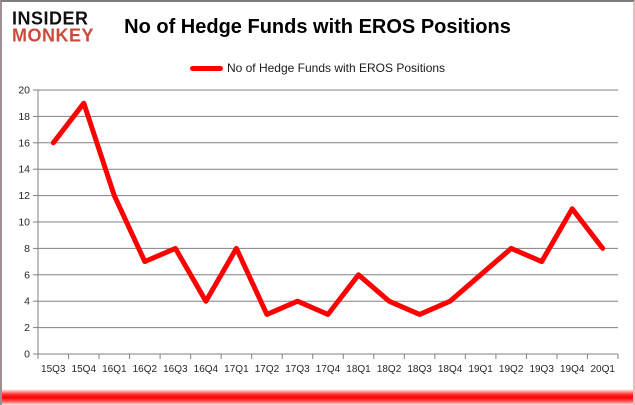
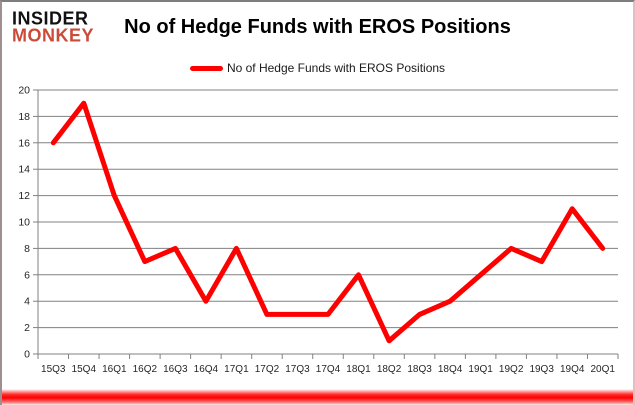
17Q3: 4 -> 3
18Q2: 4 -> 1
